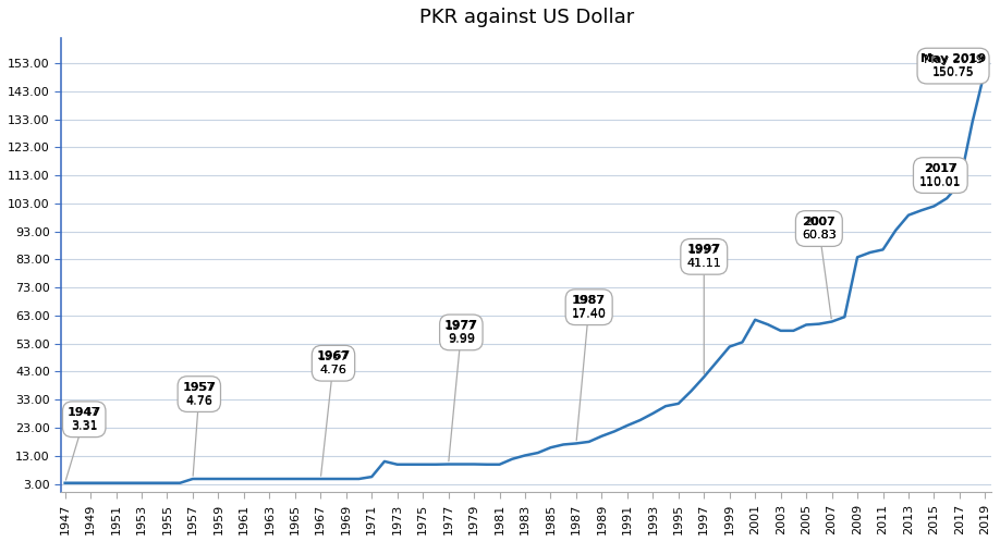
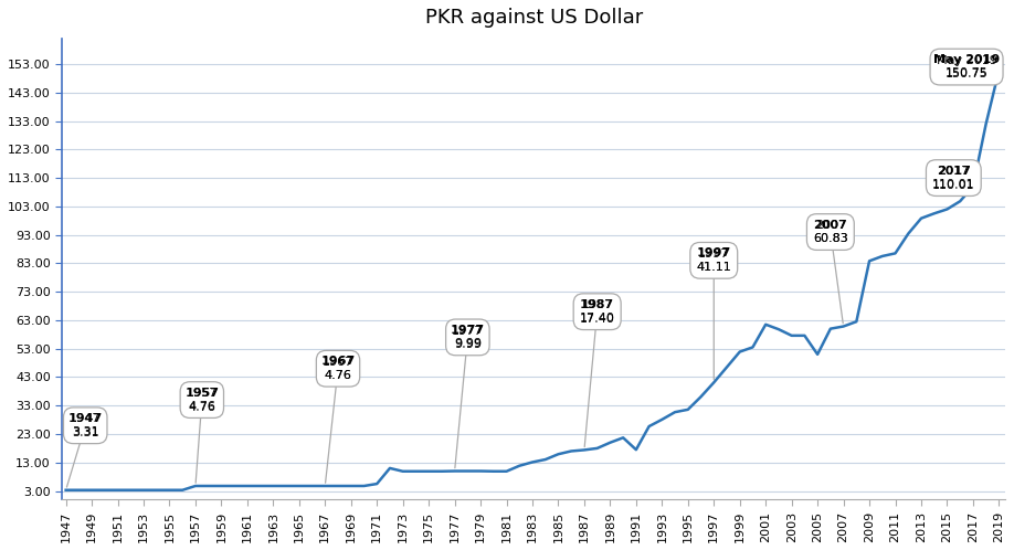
1991: 23.8 -> 17.5
2005: 59.7 -> 51.0
